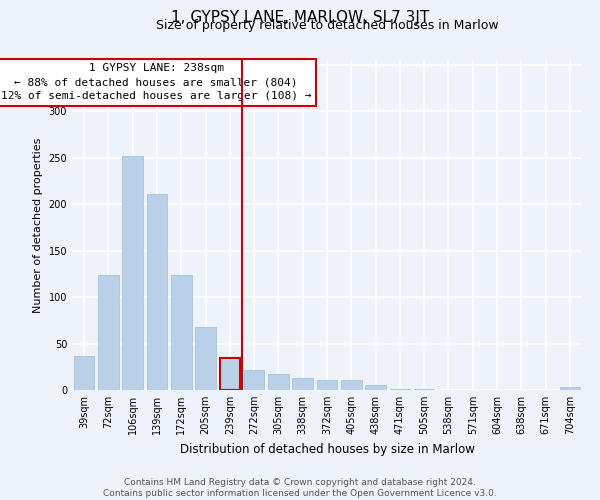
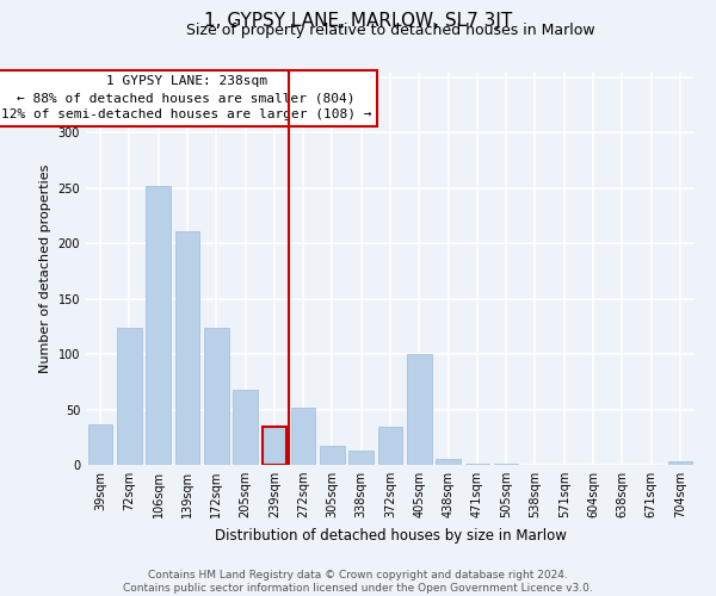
272sqm: 21 -> 52
372sqm: 11 -> 34
405sqm: 11 -> 100
